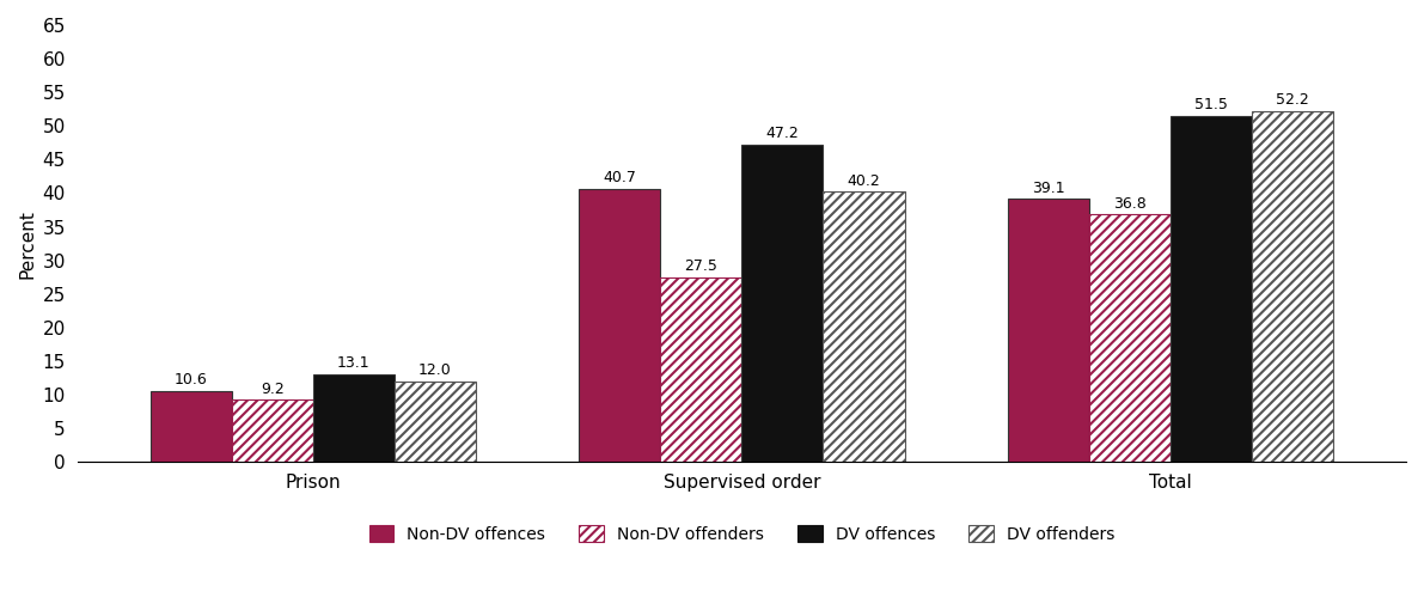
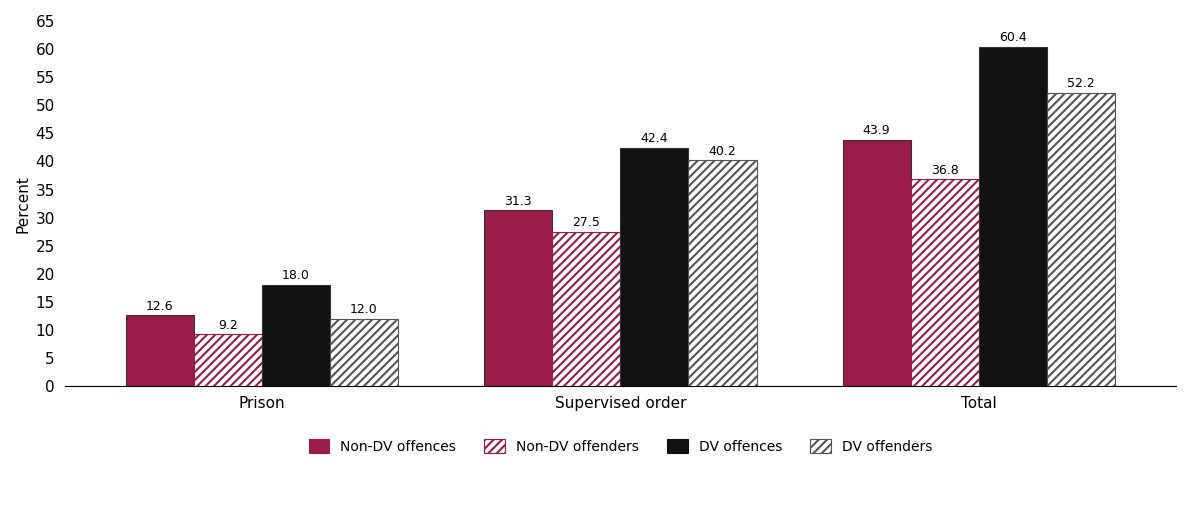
Non-DV offences/Prison: 10.6 -> 12.6
DV offences/Prison: 13.1 -> 18.0
Non-DV offences/Supervised order: 40.7 -> 31.3
DV offences/Supervised order: 47.2 -> 42.4
Non-DV offences/Total: 39.1 -> 43.9
DV offences/Total: 51.5 -> 60.4
